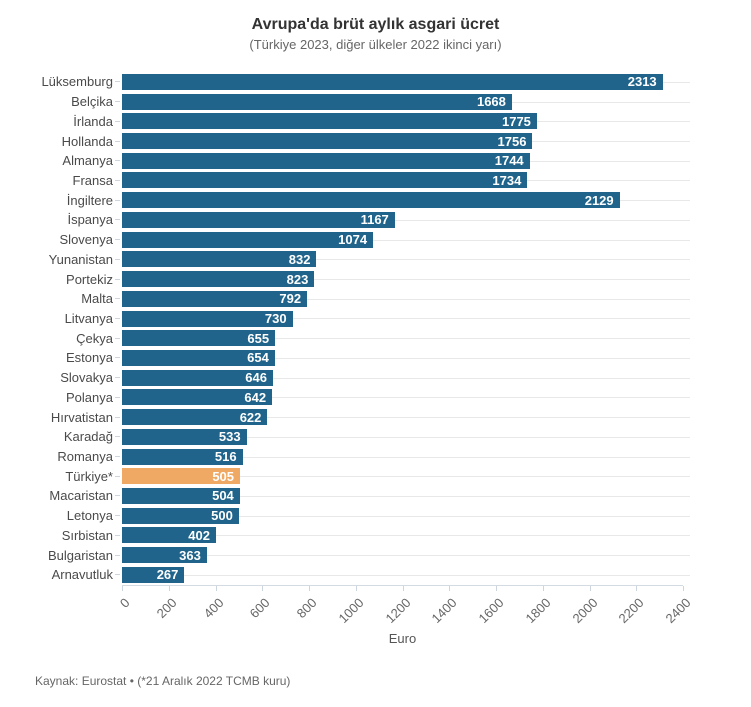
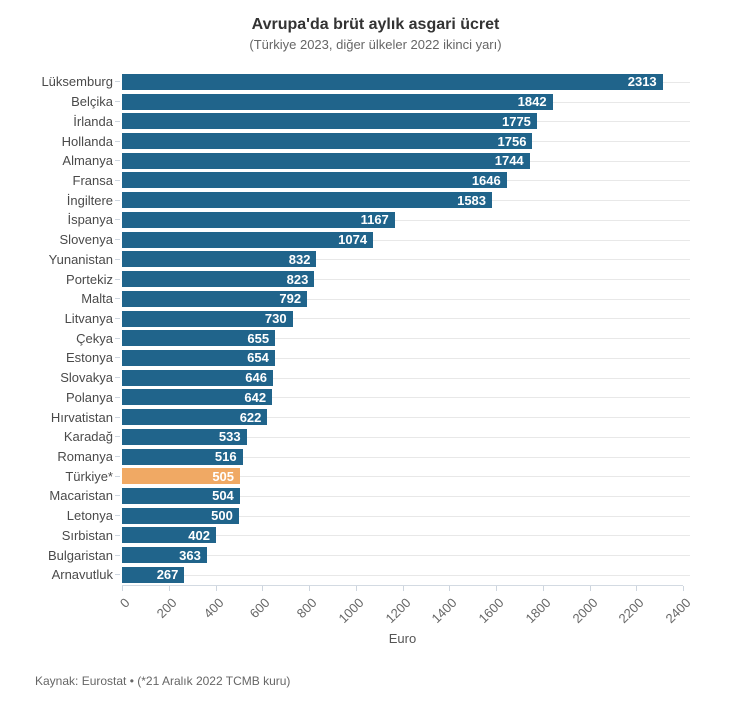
Belçika: 1668 -> 1842
Fransa: 1734 -> 1646
İngiltere: 2129 -> 1583
